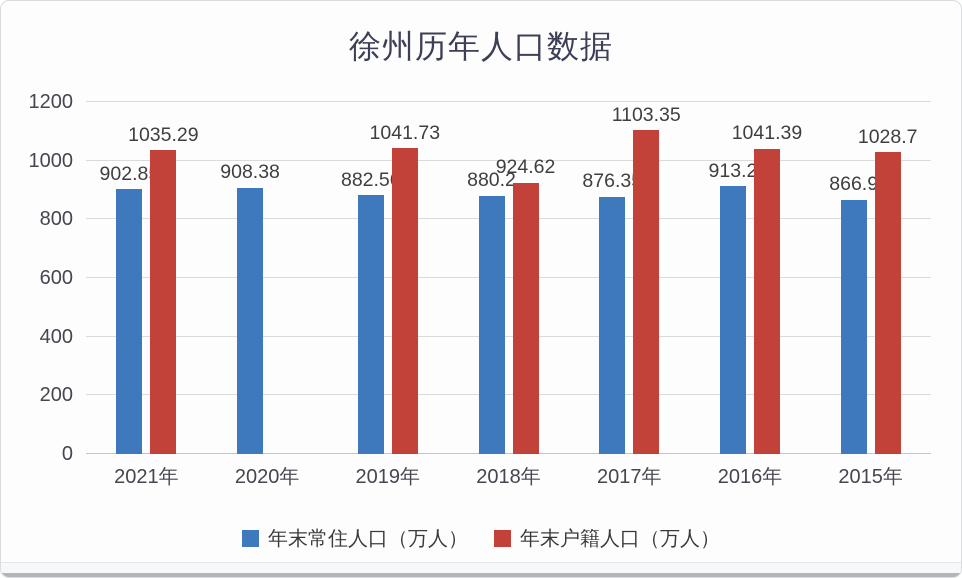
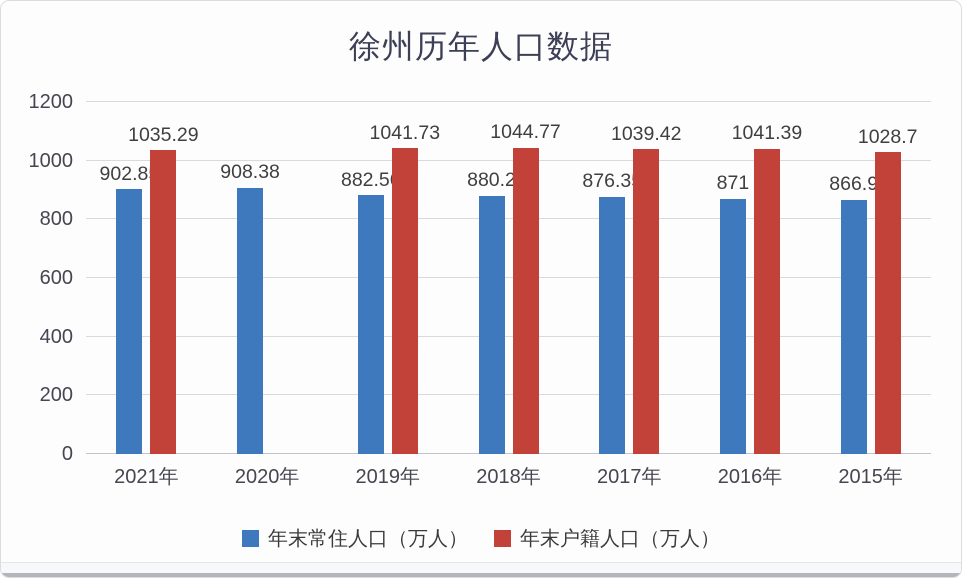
年末户籍人口（万人）/2018年: 924.62 -> 1044.77
年末户籍人口（万人）/2017年: 1103.35 -> 1039.42
年末常住人口（万人）/2016年: 913.2 -> 871
